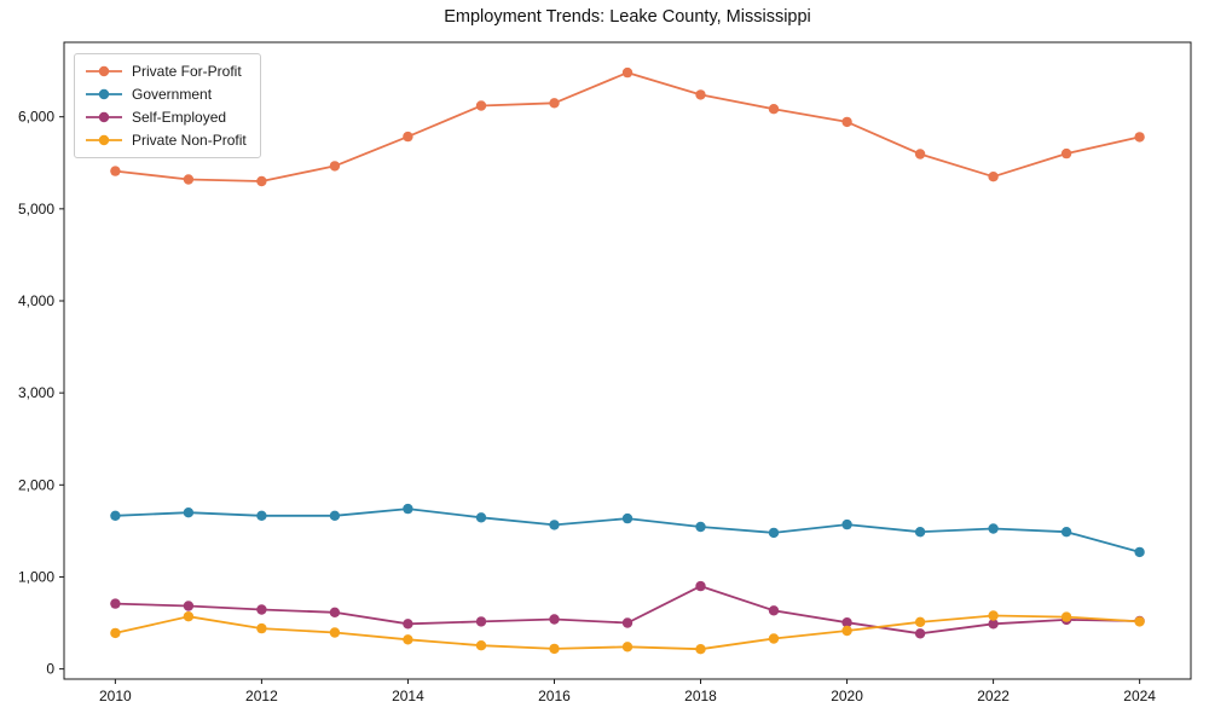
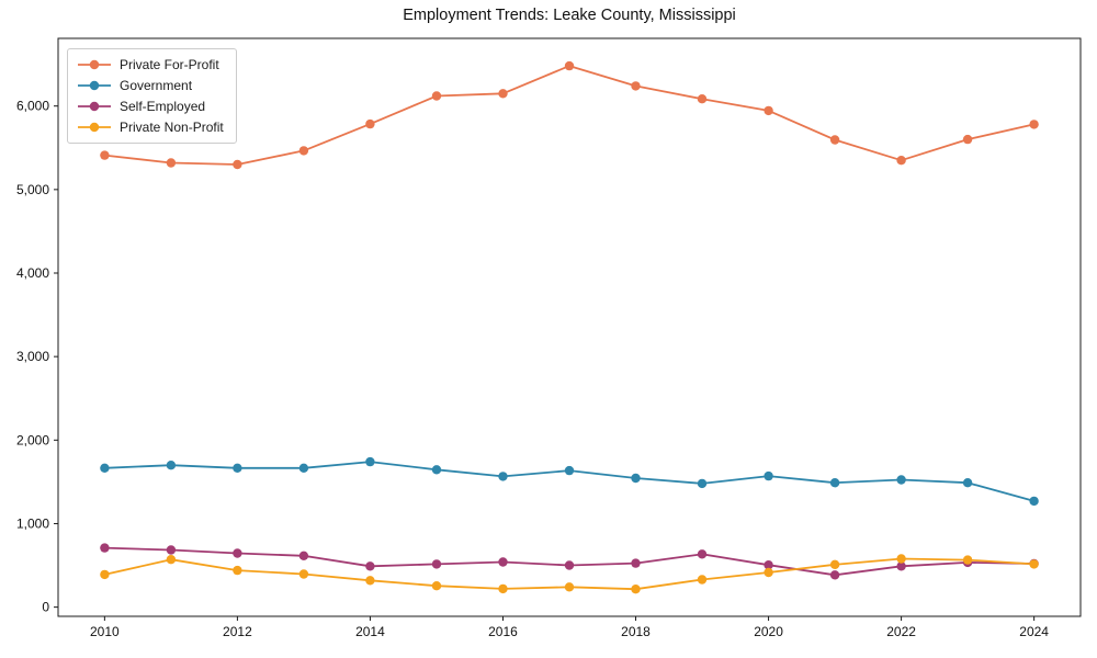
Self-Employed/2018: 900 -> 500
